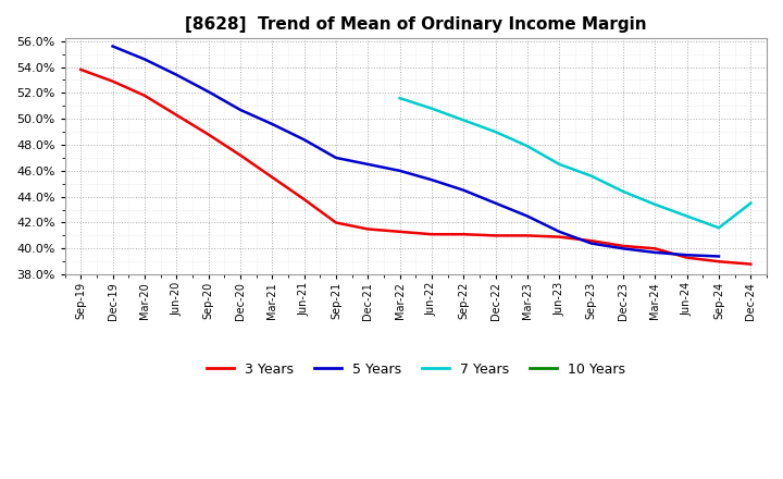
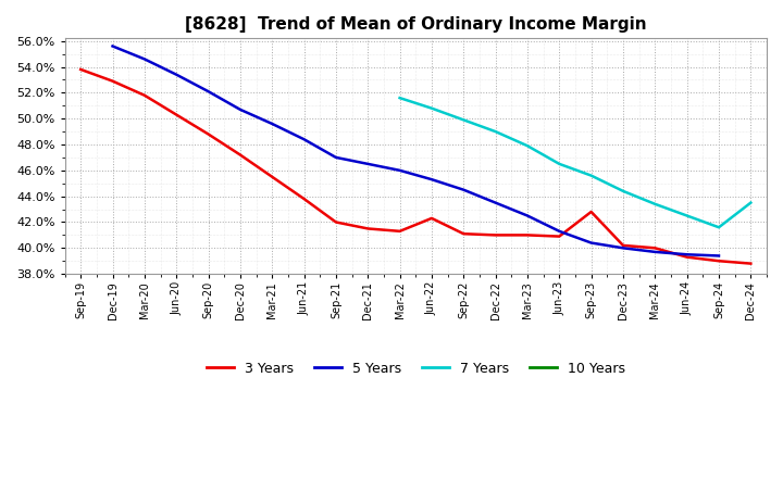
3 Years/Jun-22: 41.1% -> 42.3%
3 Years/Sep-23: 40.6% -> 42.8%
